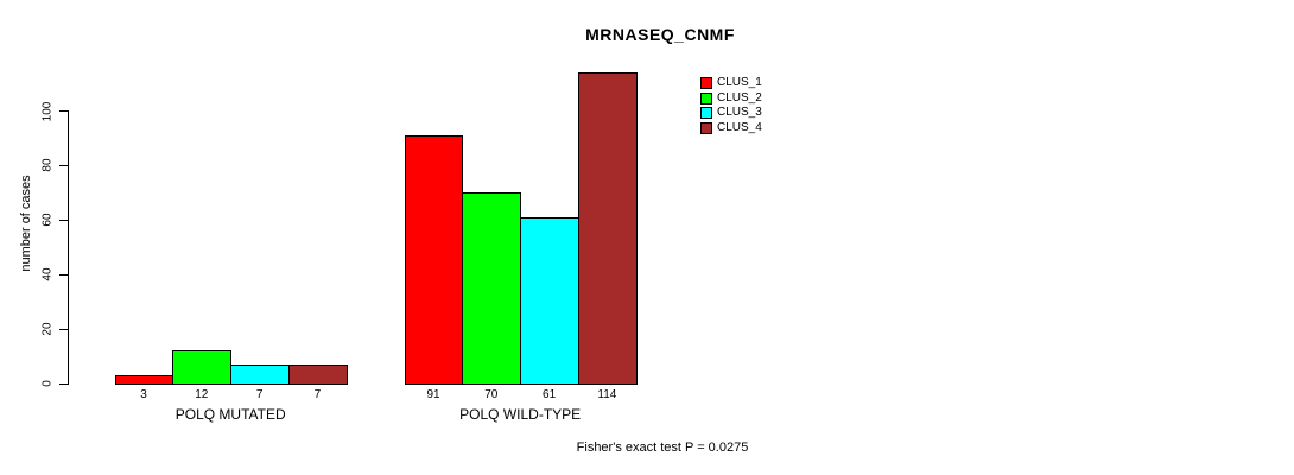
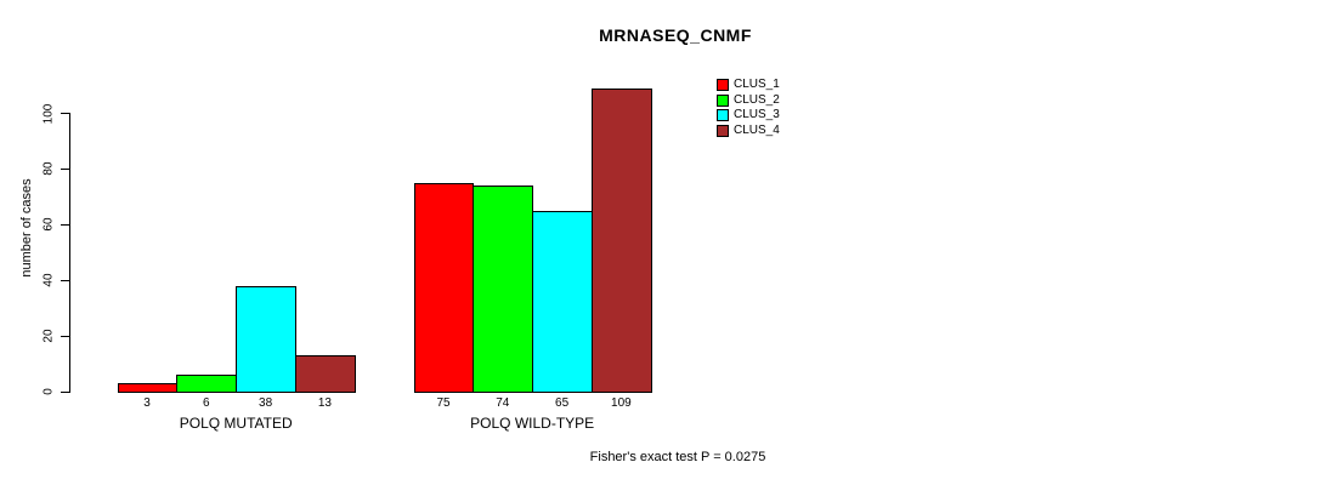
CLUS_2/POLQ MUTATED: 12 -> 6
CLUS_3/POLQ MUTATED: 7 -> 38
CLUS_4/POLQ MUTATED: 7 -> 13
CLUS_1/POLQ WILD-TYPE: 91 -> 75
CLUS_2/POLQ WILD-TYPE: 70 -> 74
CLUS_3/POLQ WILD-TYPE: 61 -> 65
CLUS_4/POLQ WILD-TYPE: 114 -> 109
